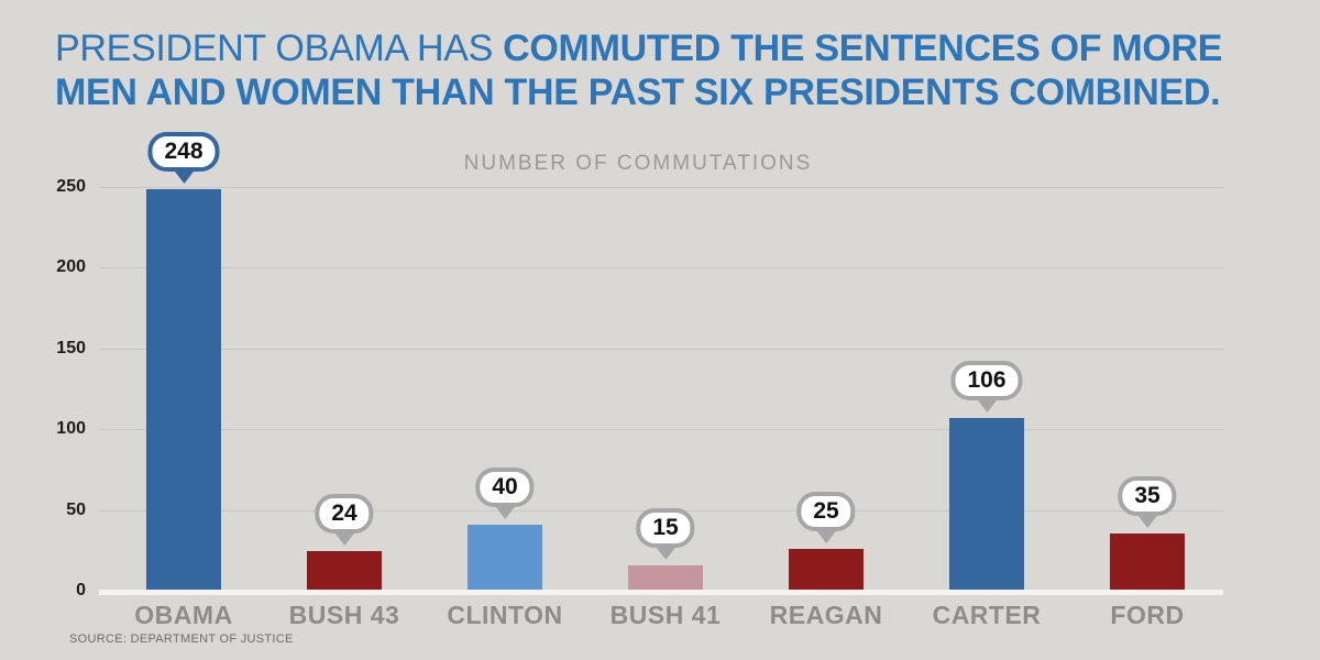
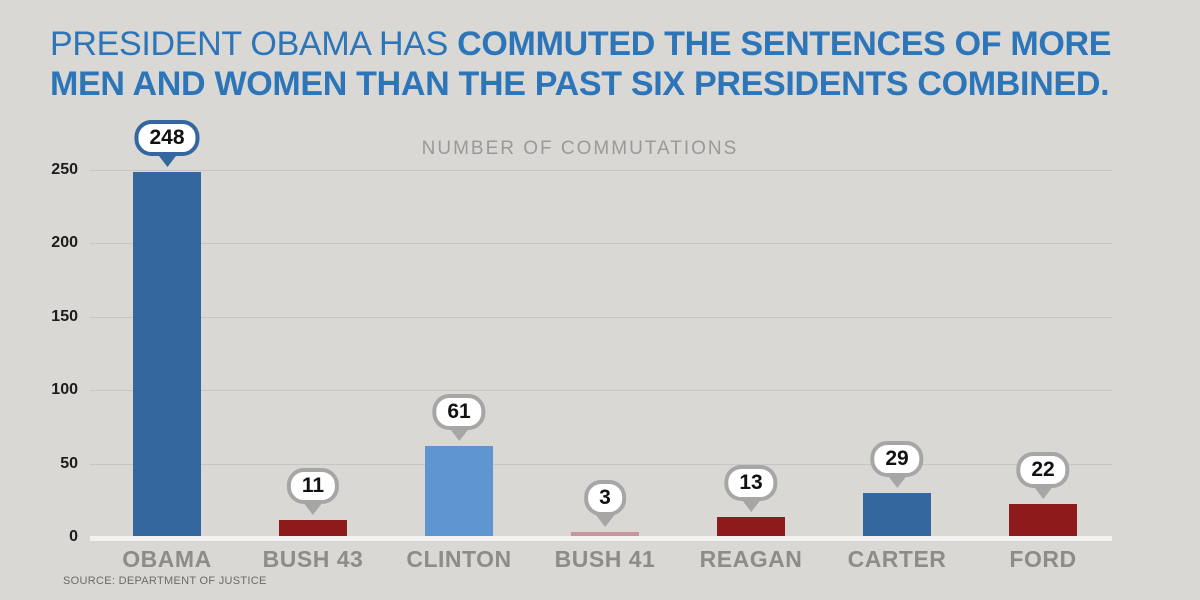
BUSH 43: 24 -> 11
CLINTON: 40 -> 61
BUSH 41: 15 -> 3
REAGAN: 25 -> 13
CARTER: 106 -> 29
FORD: 35 -> 22
